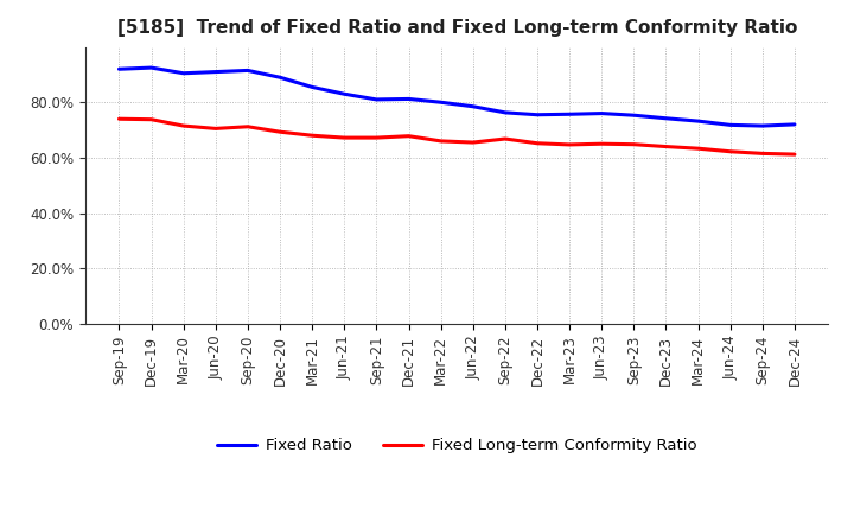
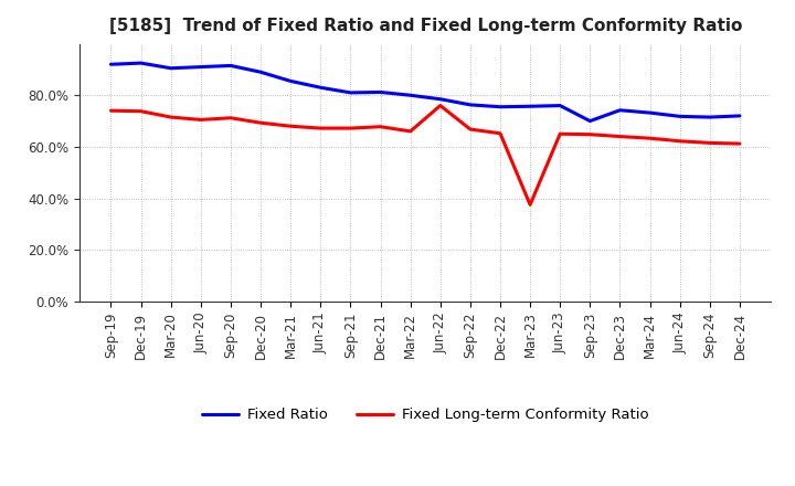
Fixed Long-term Conformity Ratio/Jun-22: 65.5% -> 76.0%
Fixed Long-term Conformity Ratio/Mar-23: 64.7% -> 37.5%
Fixed Ratio/Sep-23: 75.3% -> 70.0%
